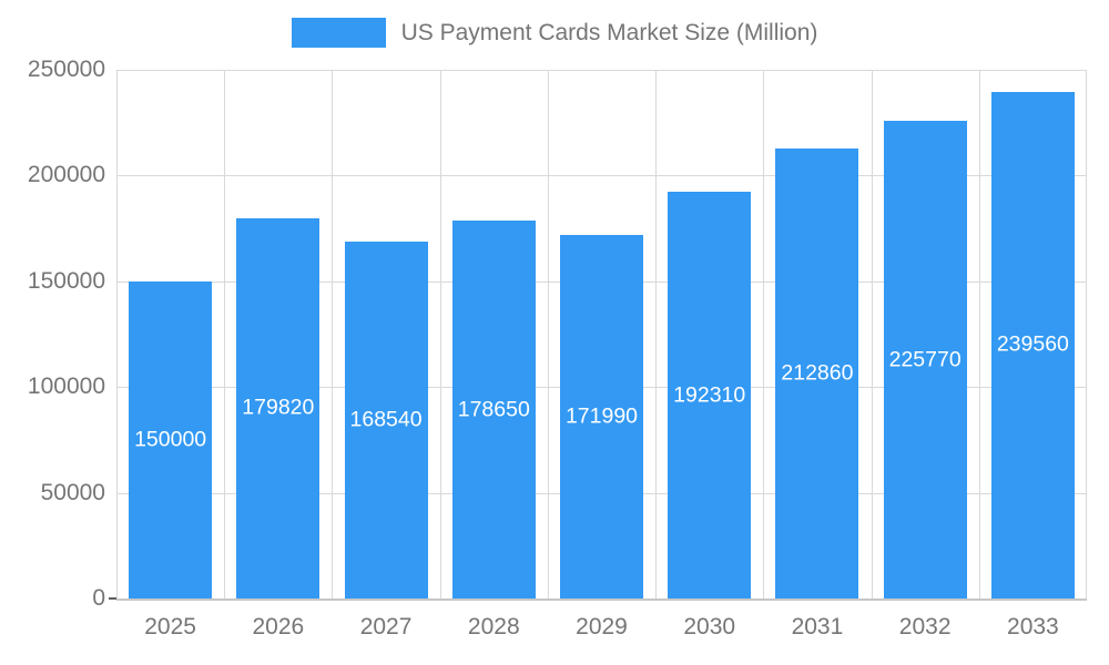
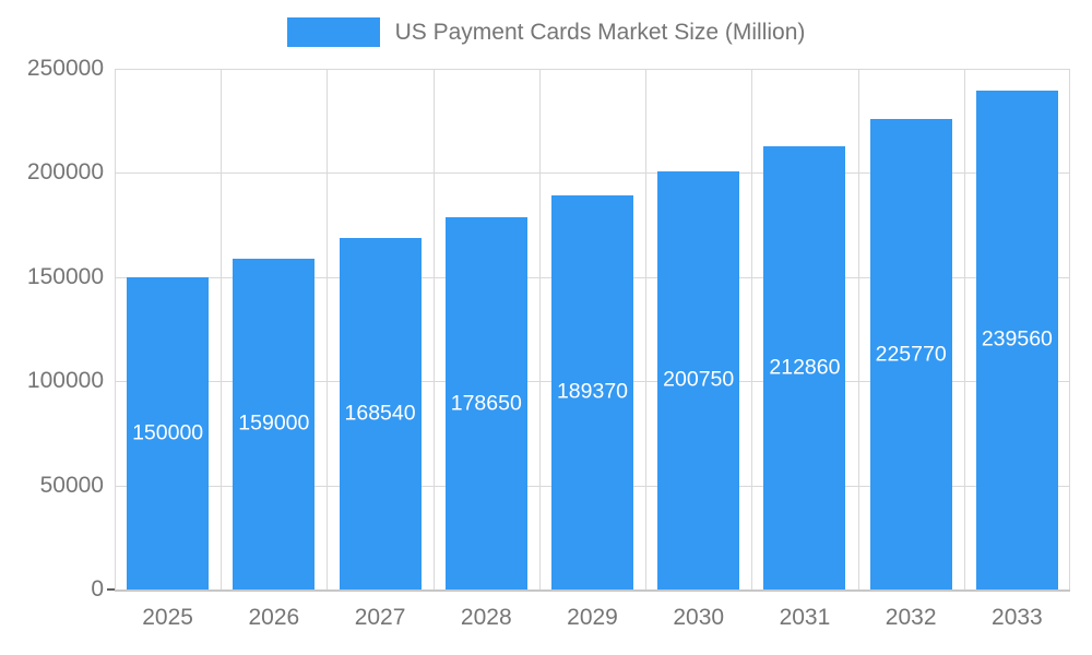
2026: 179820 -> 159000
2029: 171990 -> 189370
2030: 192310 -> 200750
